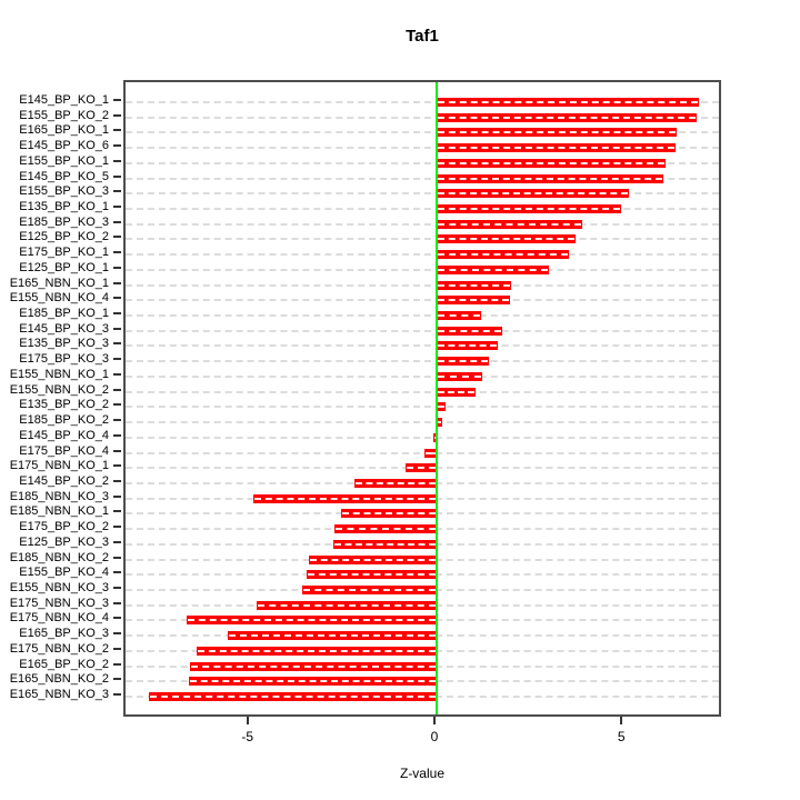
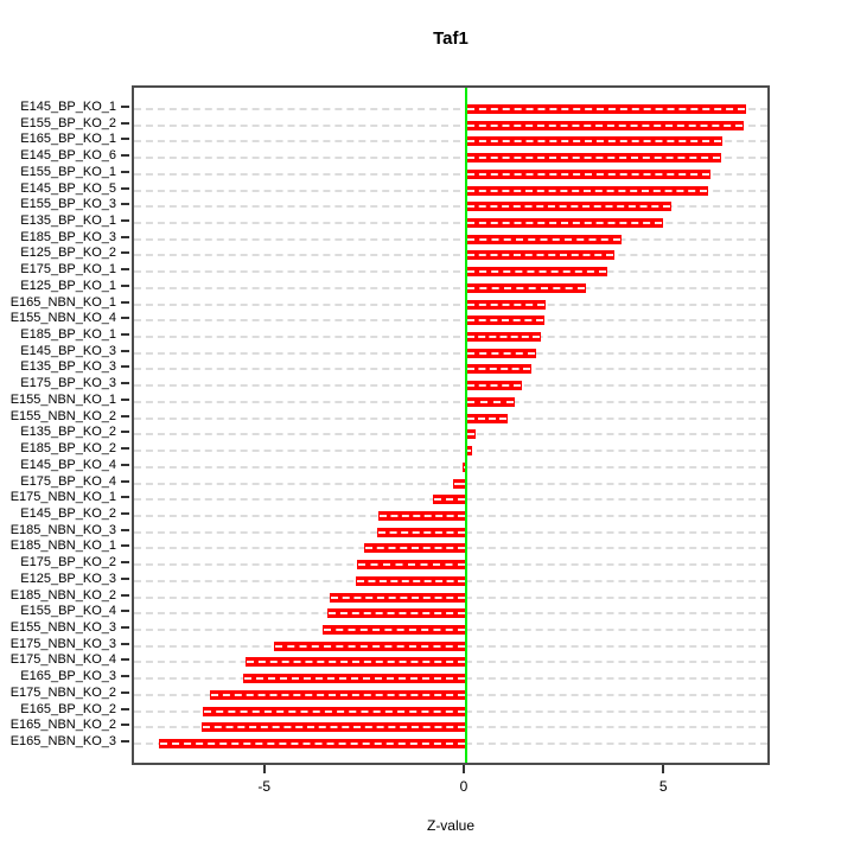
E185_BP_KO_1: 1.2 -> 1.9
E185_NBN_KO_3: -4.9 -> -2.2
E175_NBN_KO_4: -6.7 -> -5.5
